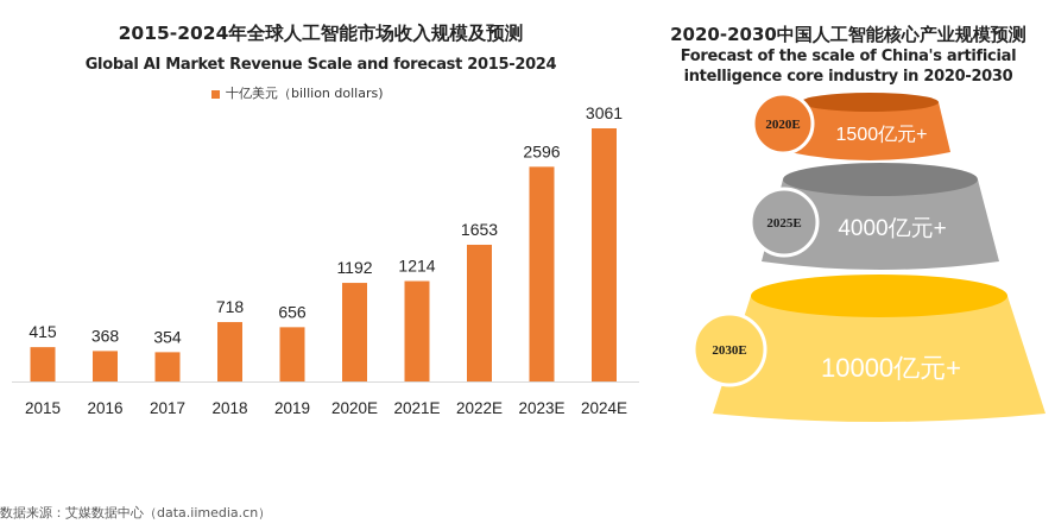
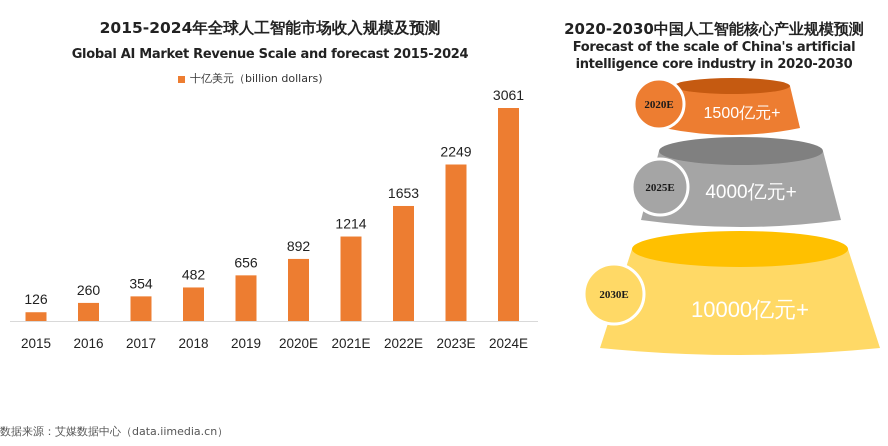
2015-2024年全球人工智能市场收入规模及预测/2015: 415 -> 126
2015-2024年全球人工智能市场收入规模及预测/2016: 368 -> 260
2015-2024年全球人工智能市场收入规模及预测/2018: 718 -> 482
2015-2024年全球人工智能市场收入规模及预测/2020E: 1192 -> 892
2015-2024年全球人工智能市场收入规模及预测/2023E: 2596 -> 2249
